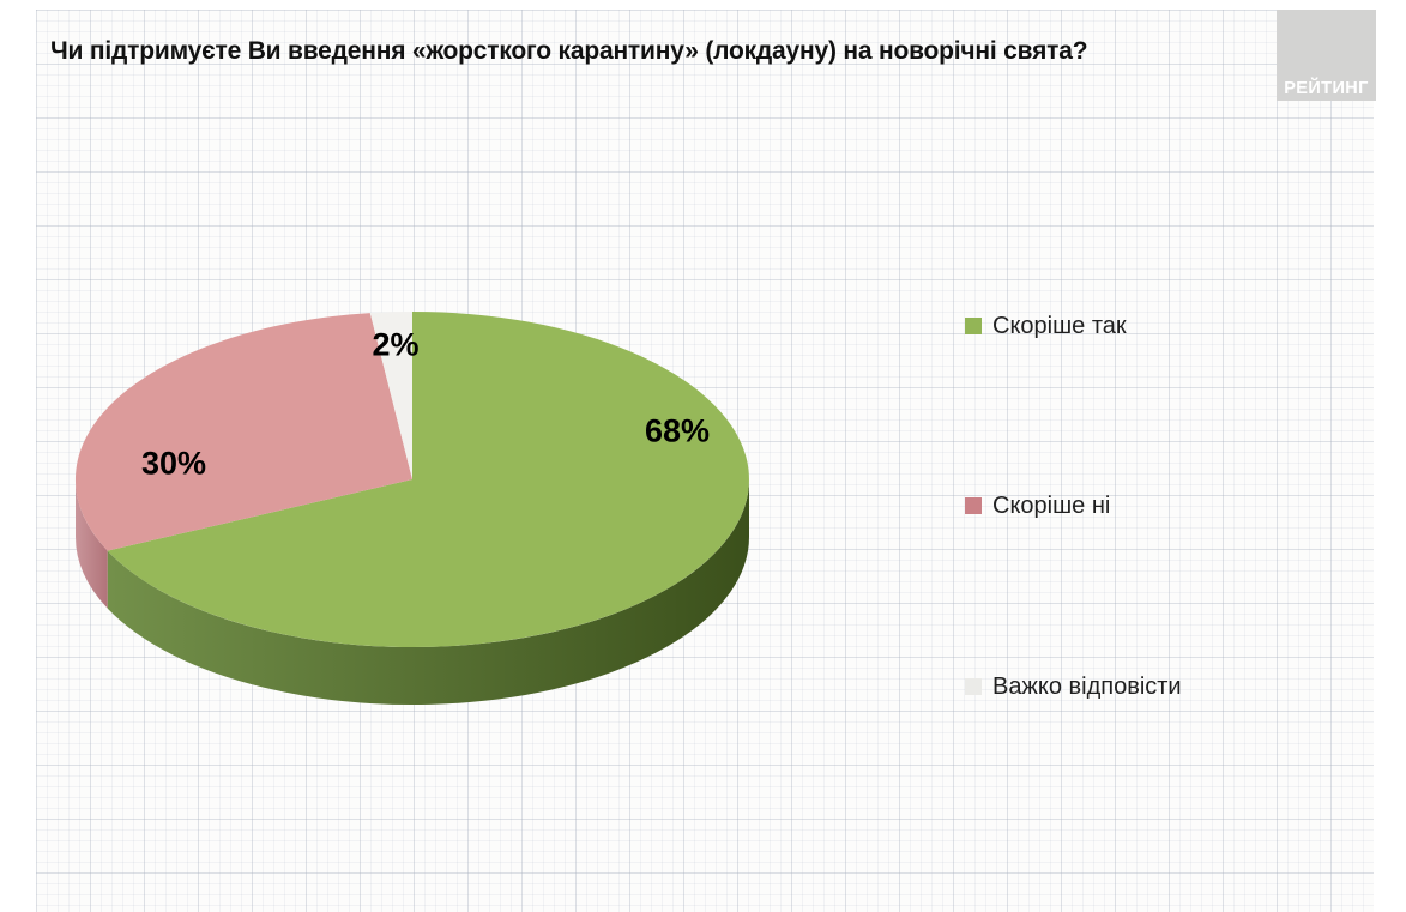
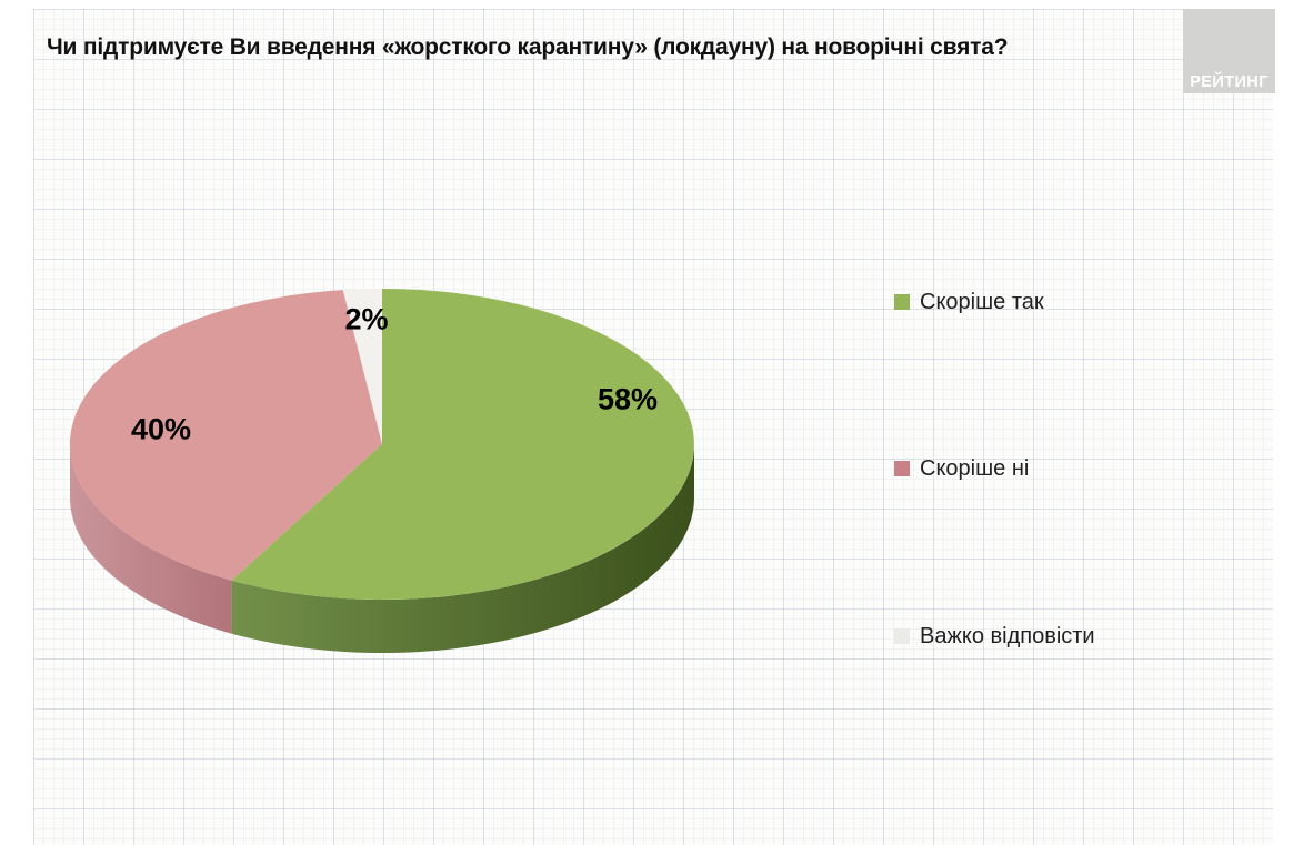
Скоріше так: 68% -> 58%
Скоріше ні: 30% -> 40%
